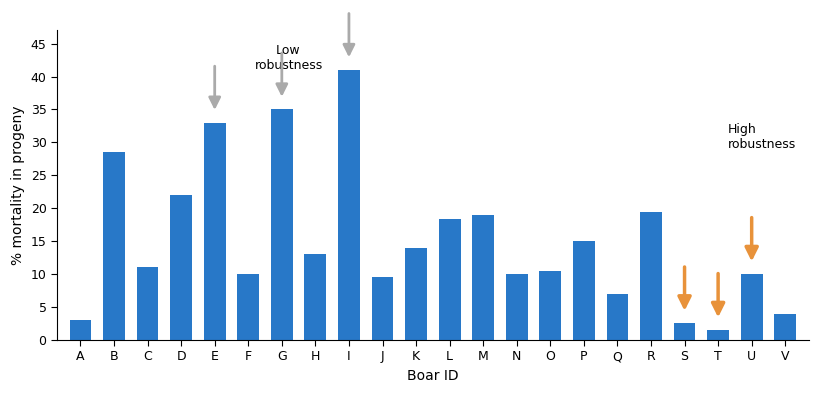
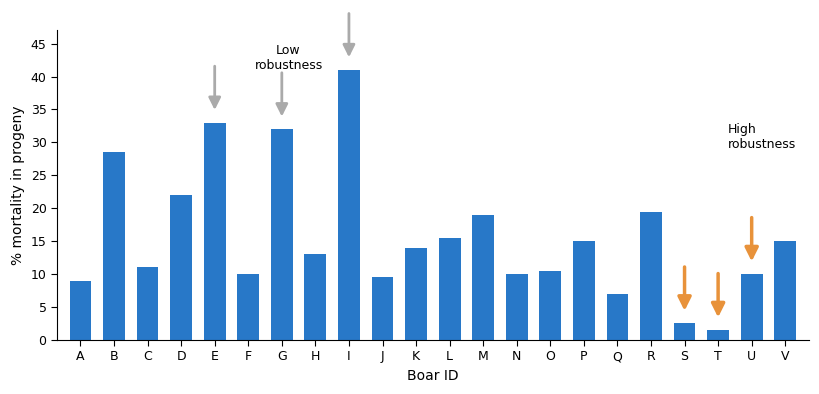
A: 3.0 -> 9.0
G: 35.0 -> 32.0
L: 18.4 -> 15.5
V: 4.0 -> 15.0
